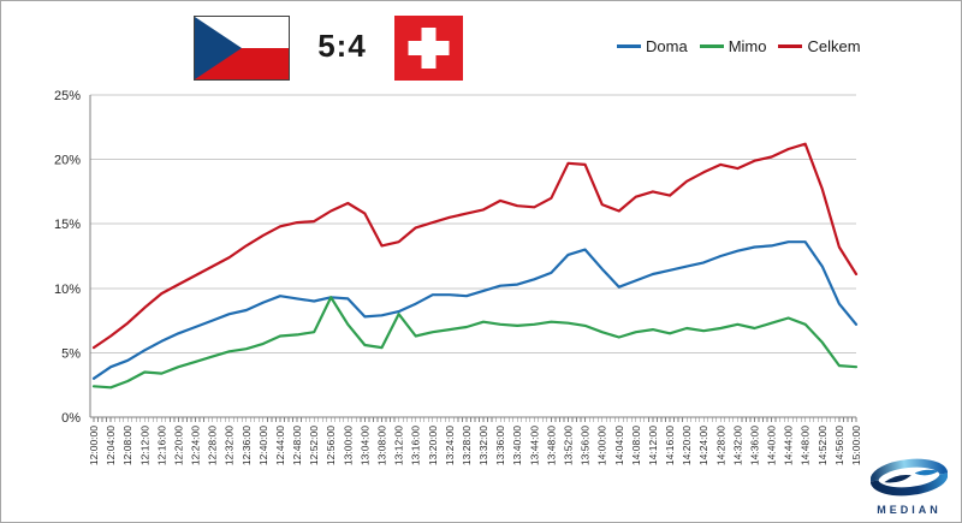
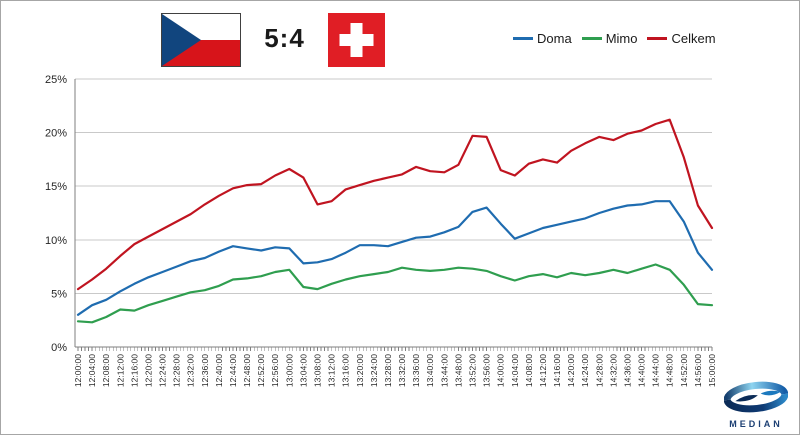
Mimo/12:56:00: 9.3% -> 7.0%
Mimo/13:12:00: 8.0% -> 5.9%
